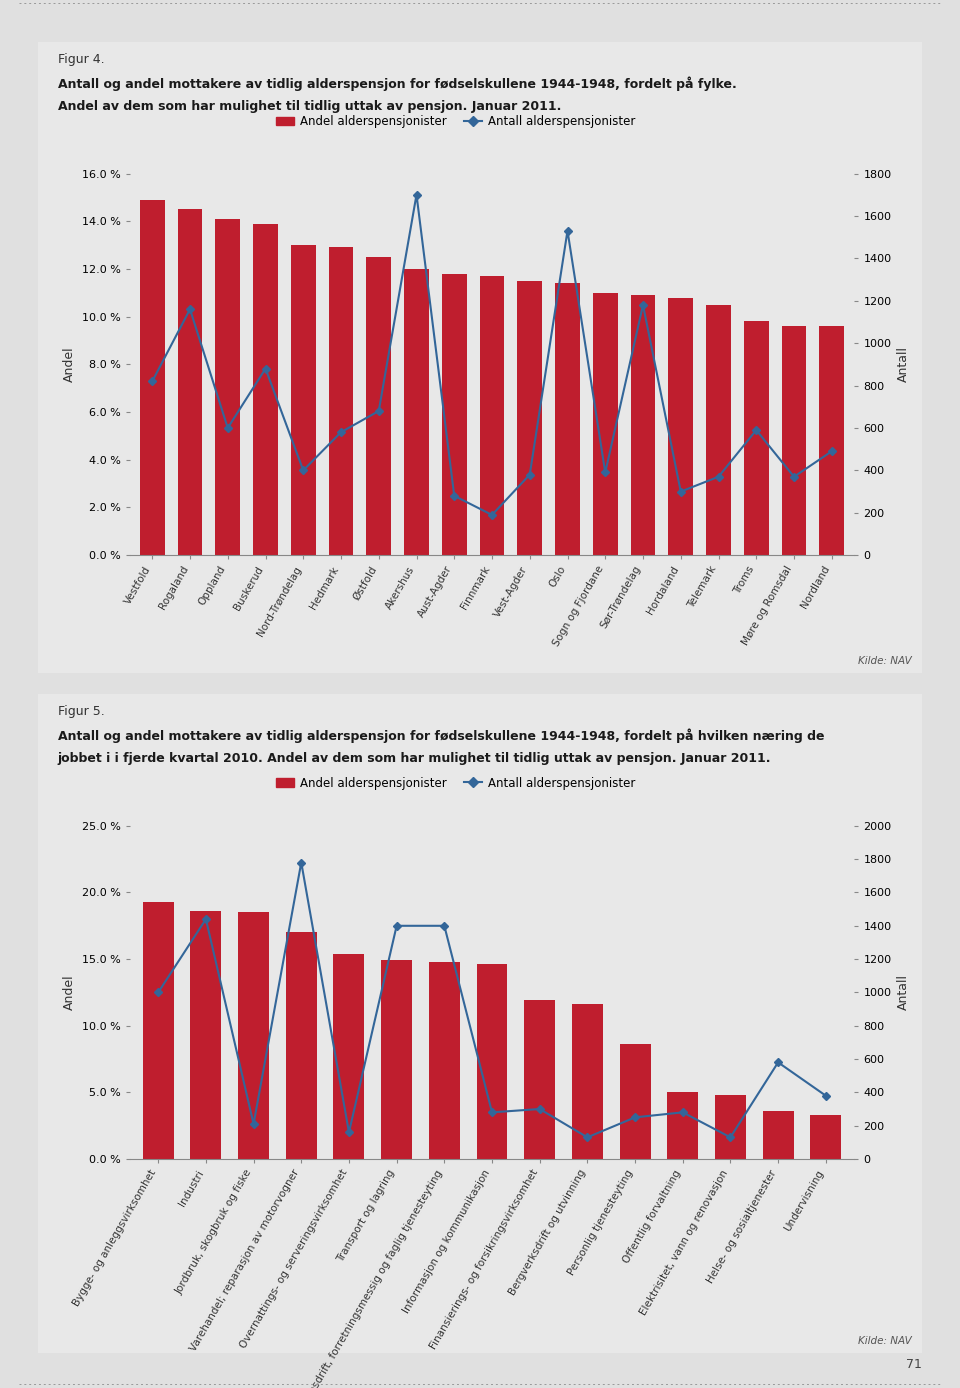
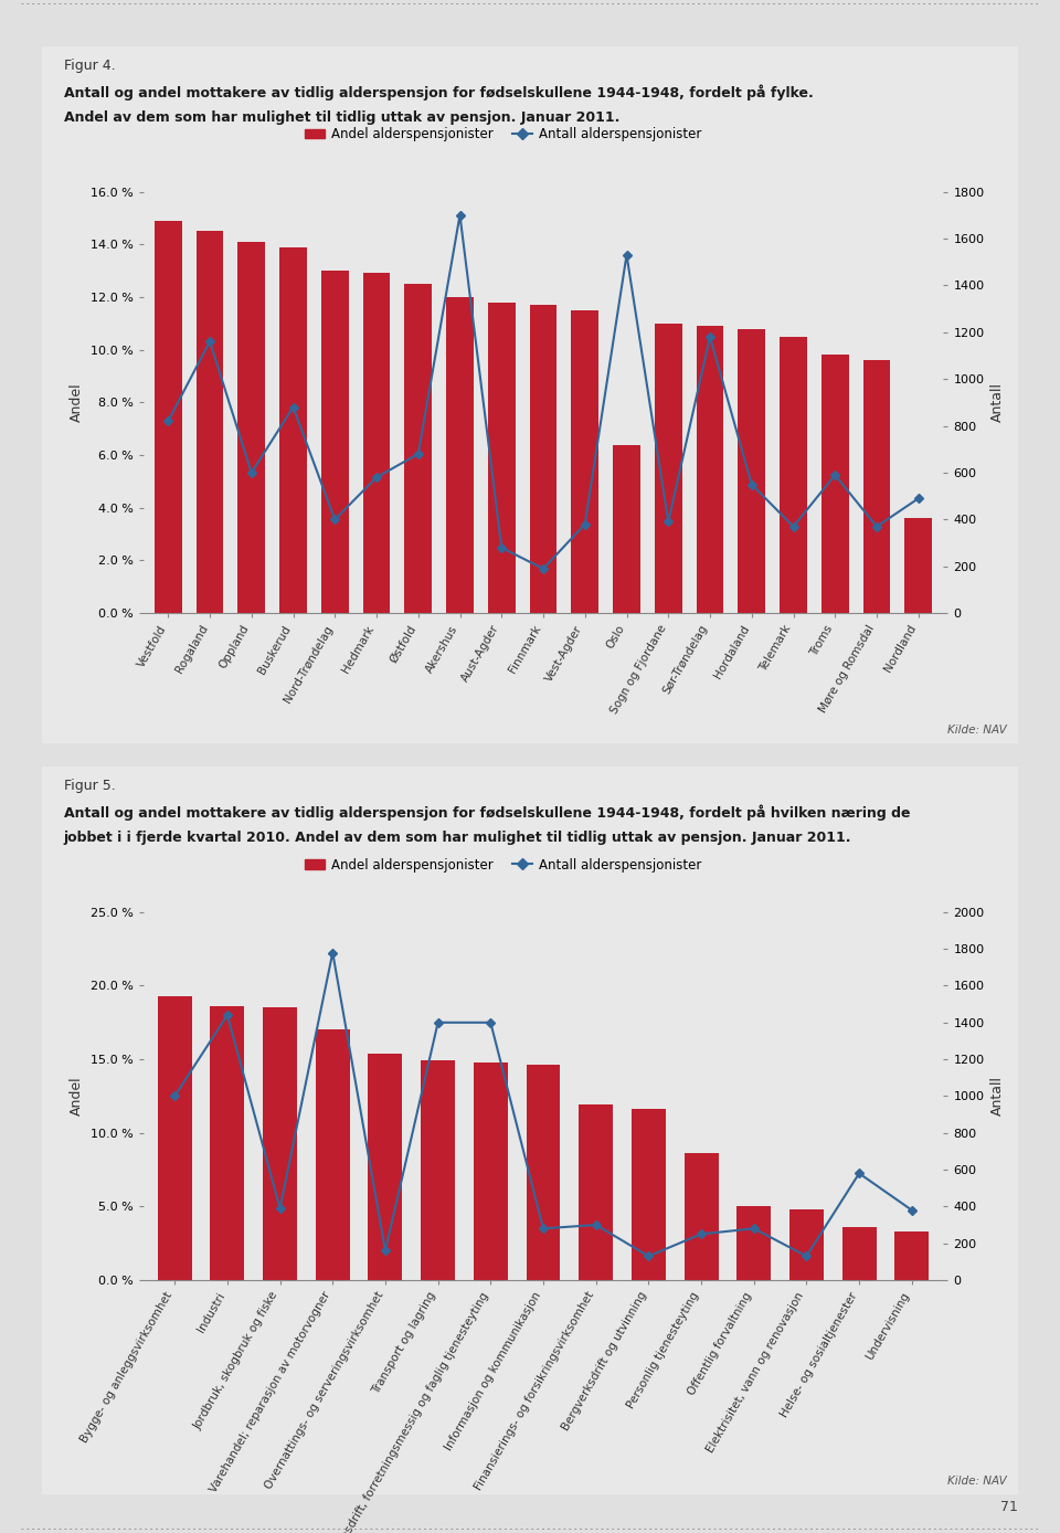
Andel alderspensjonister/Oslo: 11.4 % -> 6.4 %
Antall alderspensjonister/Hordaland: 300 -> 550
Andel alderspensjonister/Nordland: 9.6 % -> 3.6 %
Antall alderspensjonister/Jordbruk, skogbruk og fiske: 210 -> 390
